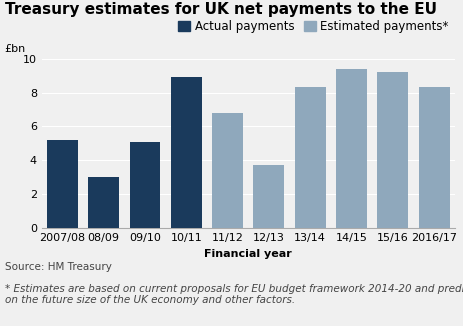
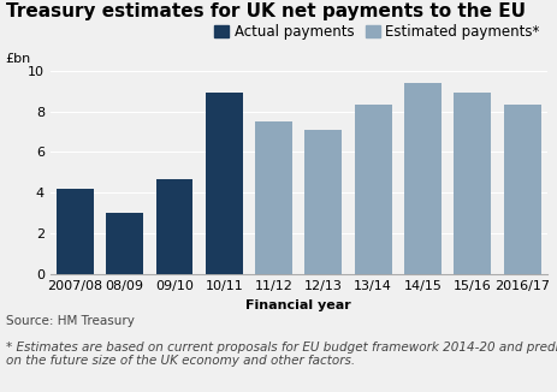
2007/08: 5.2 -> 4.2
09/10: 5.1 -> 4.7
11/12: 6.8 -> 7.5
12/13: 3.7 -> 7.1
15/16: 9.2 -> 8.9
